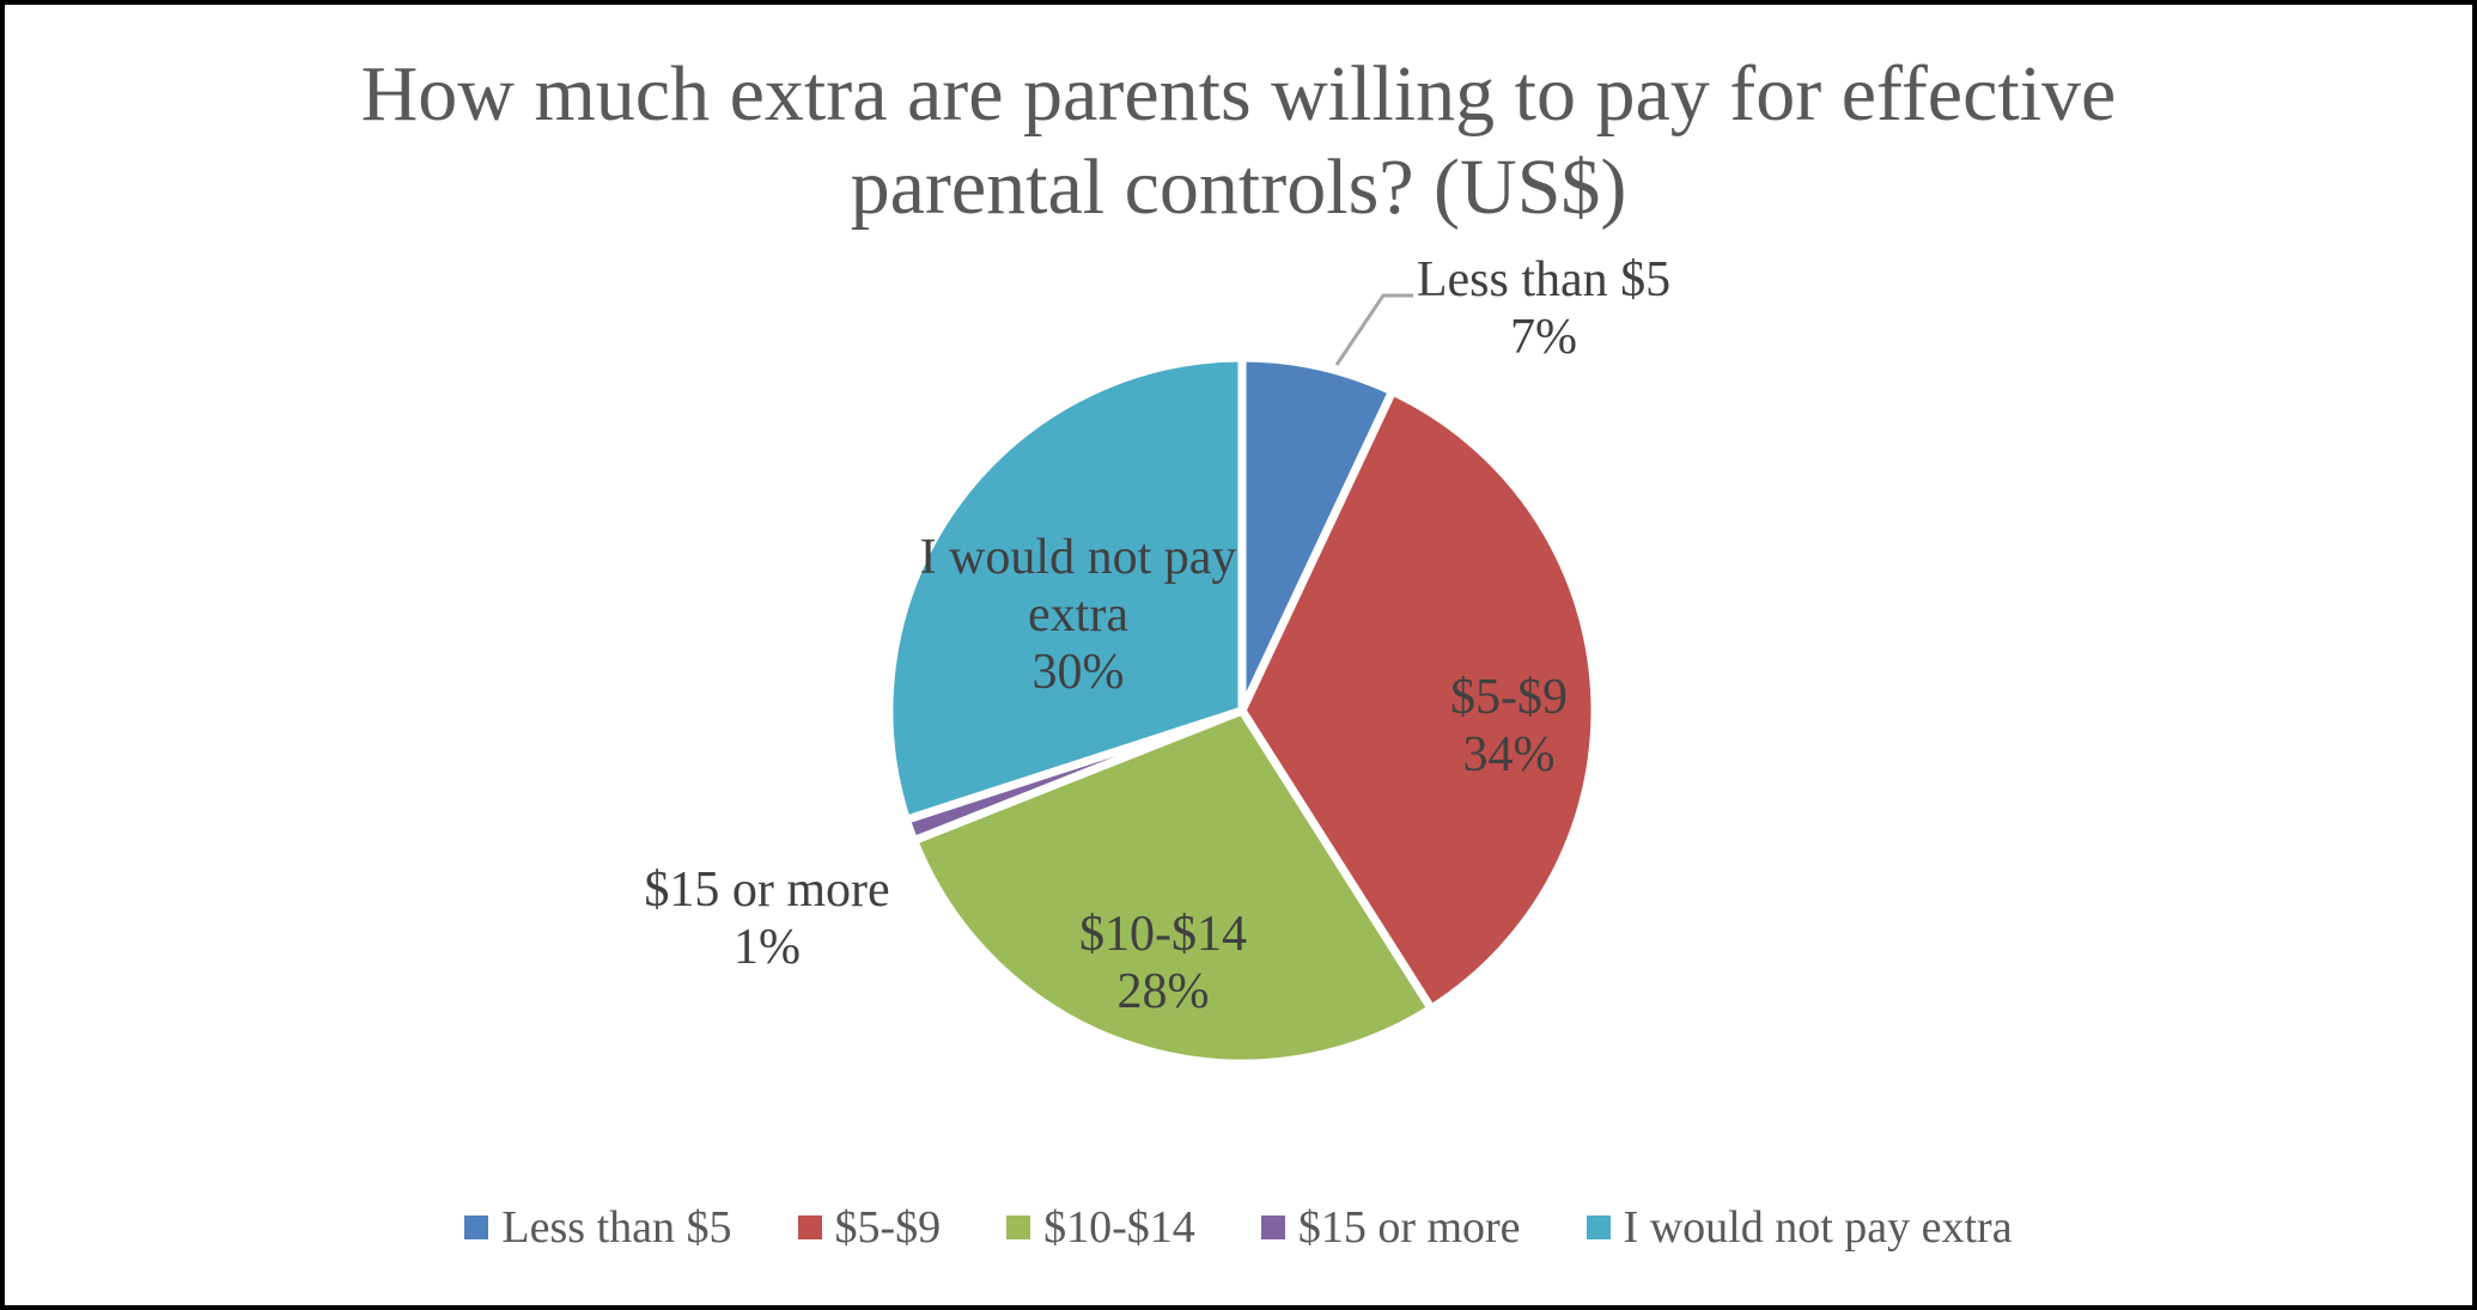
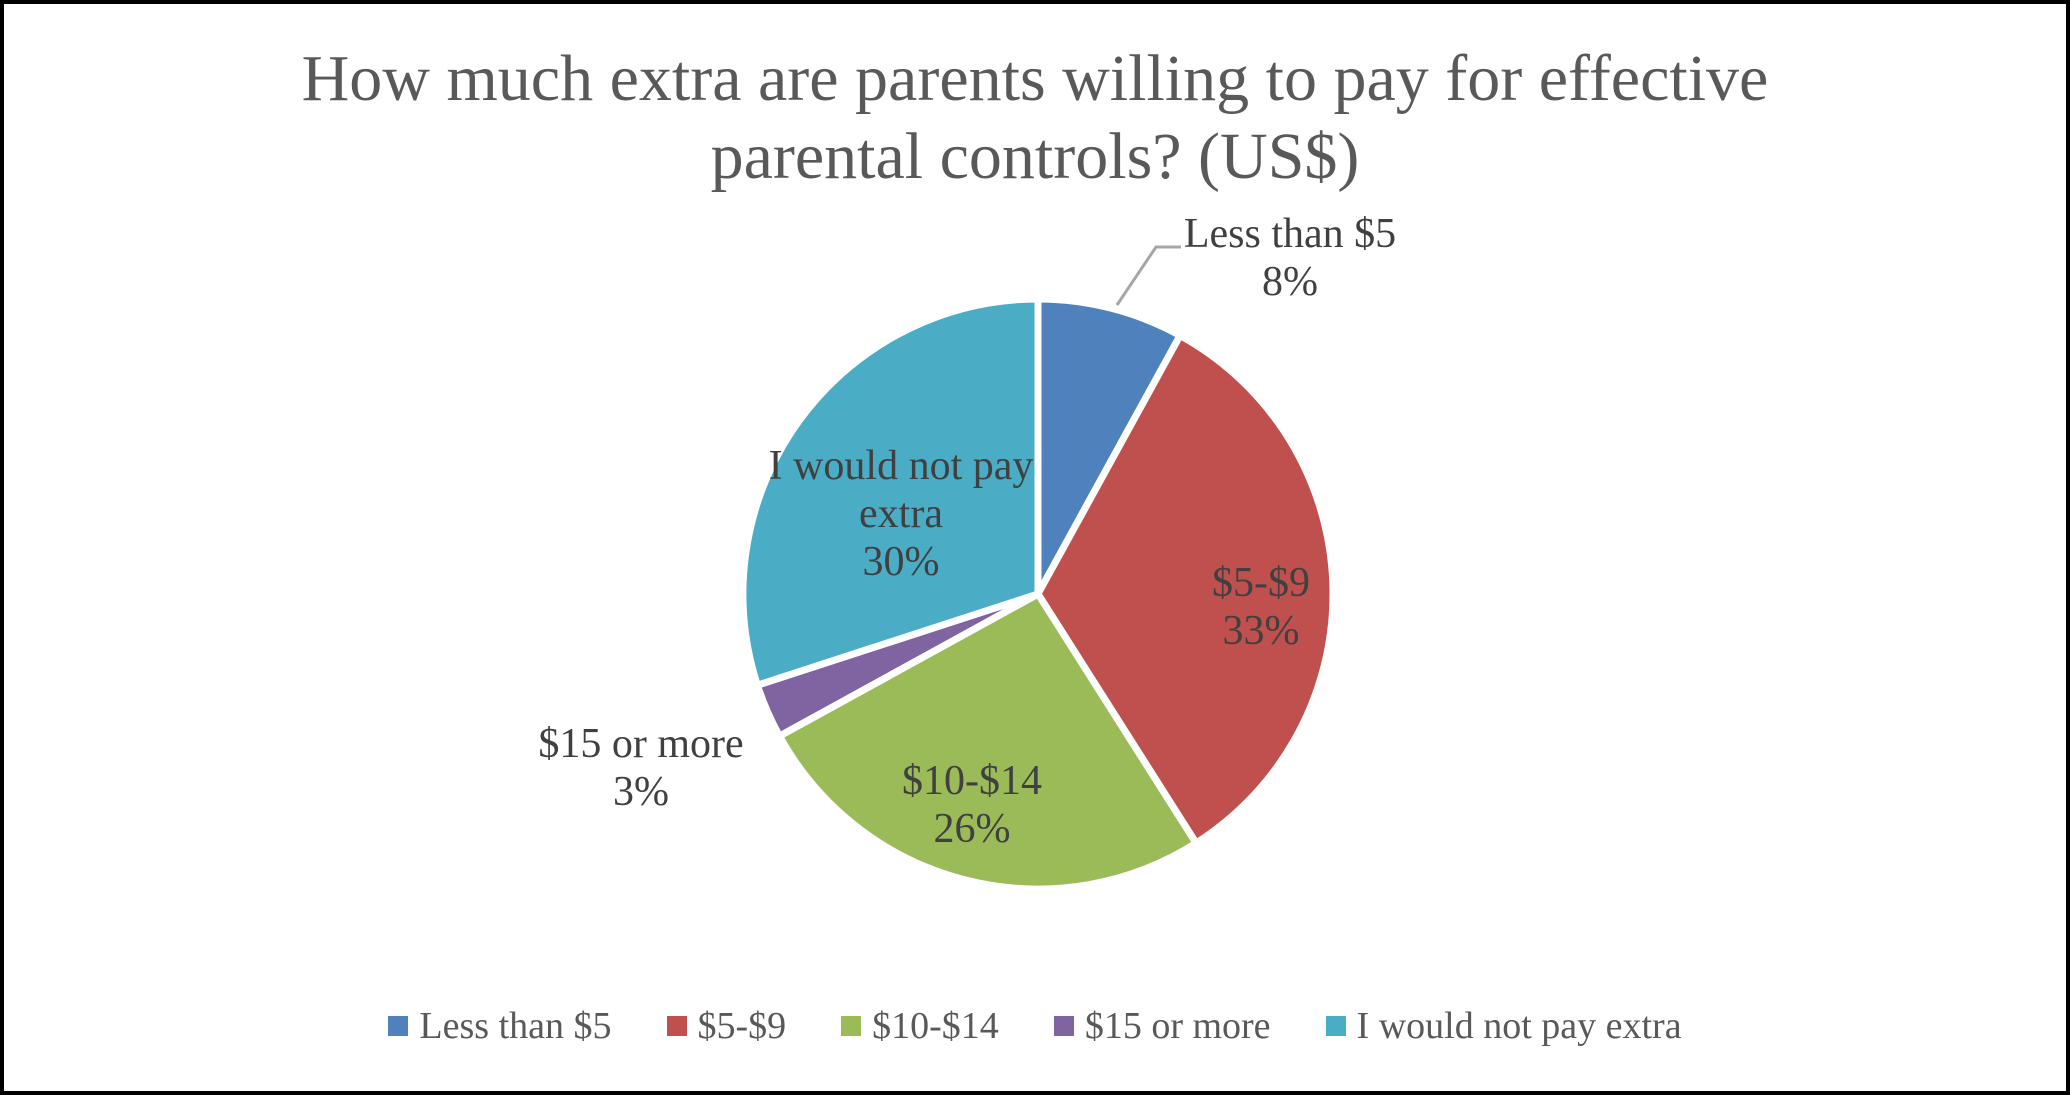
Less than $5: 7% -> 8%
$5-$9: 34% -> 33%
$10-$14: 28% -> 26%
$15 or more: 1% -> 3%
